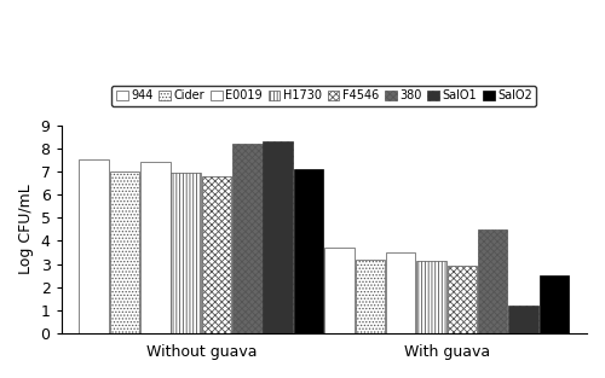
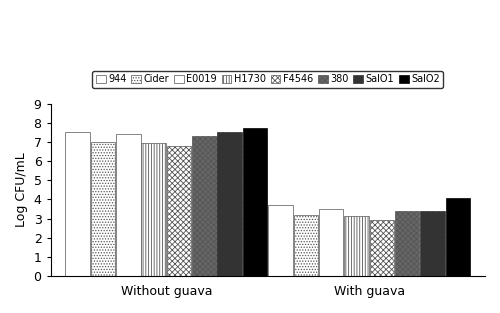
380/Without guava: 8.2 -> 7.3
SalO1/Without guava: 8.3 -> 7.5
SalO2/Without guava: 7.1 -> 7.7
380/With guava: 4.5 -> 3.4
SalO1/With guava: 1.2 -> 3.4
SalO2/With guava: 2.5 -> 4.1
